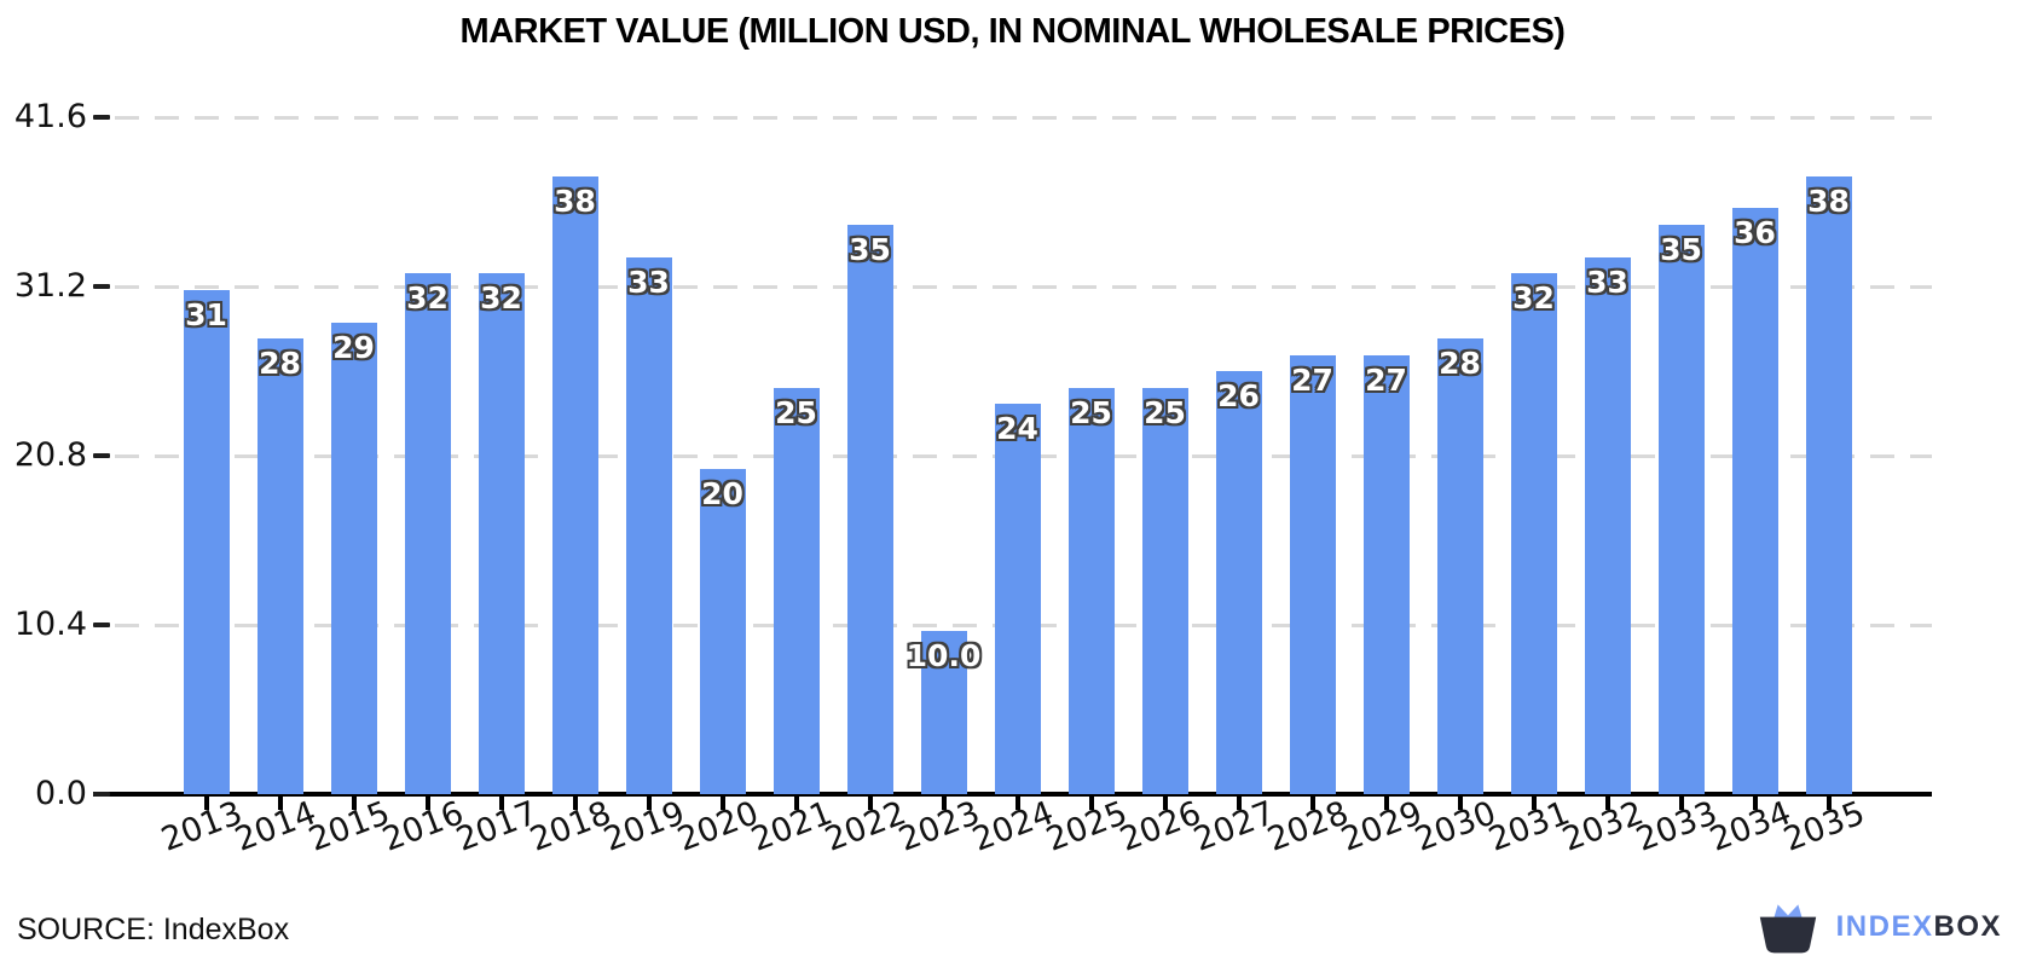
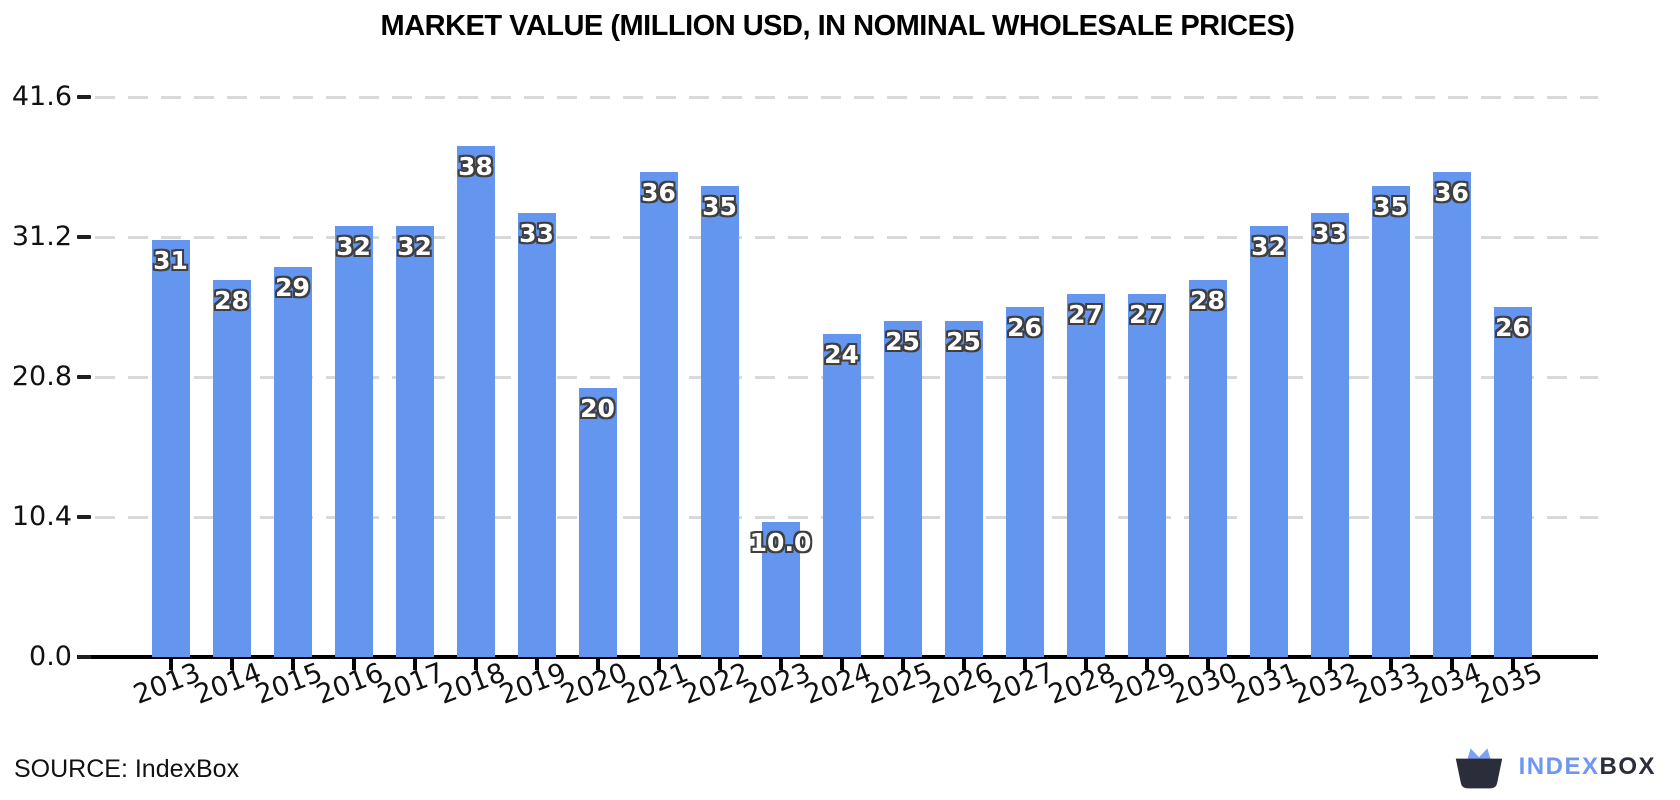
2021: 25 -> 36
2035: 38 -> 26
